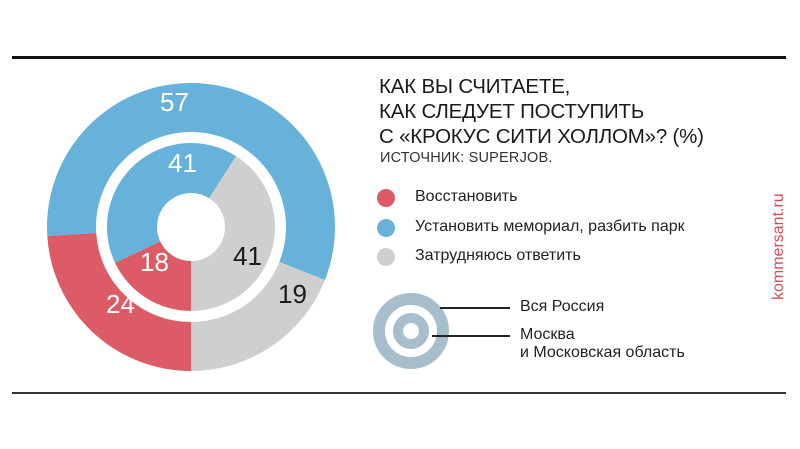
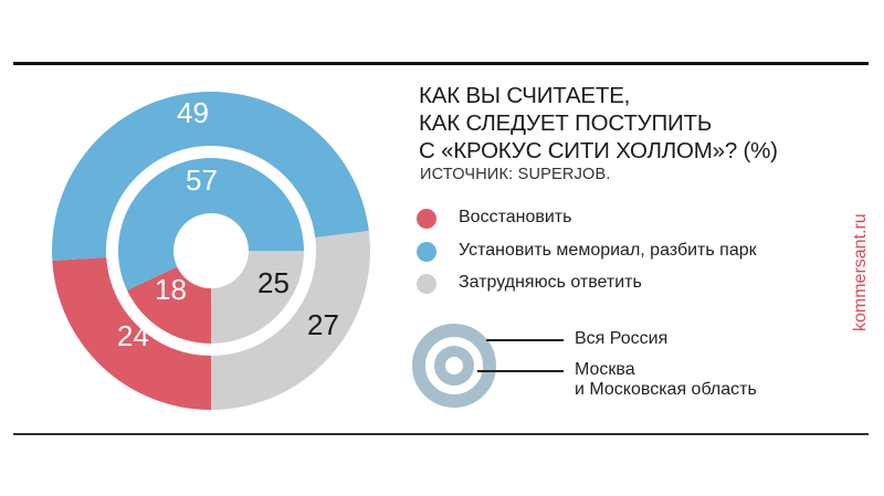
Вся Россия/Установить мемориал, разбить парк: 57 -> 49
Москва и Московская область/Установить мемориал, разбить парк: 41 -> 57
Вся Россия/Затрудняюсь ответить: 19 -> 27
Москва и Московская область/Затрудняюсь ответить: 41 -> 25
